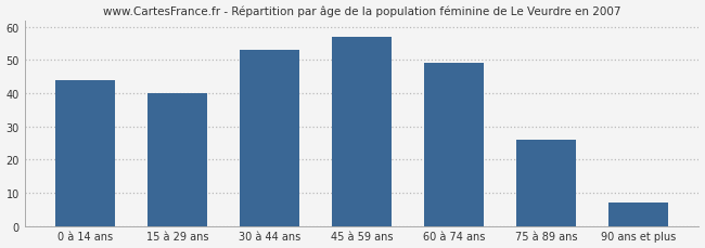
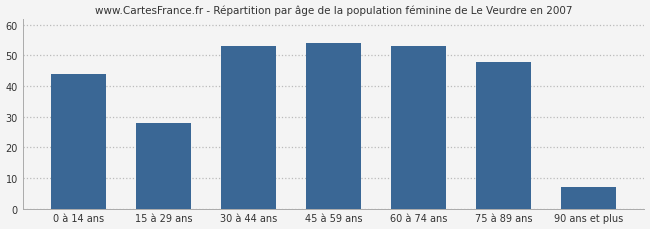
15 à 29 ans: 40 -> 28
45 à 59 ans: 57 -> 54
60 à 74 ans: 49 -> 53
75 à 89 ans: 26 -> 48
